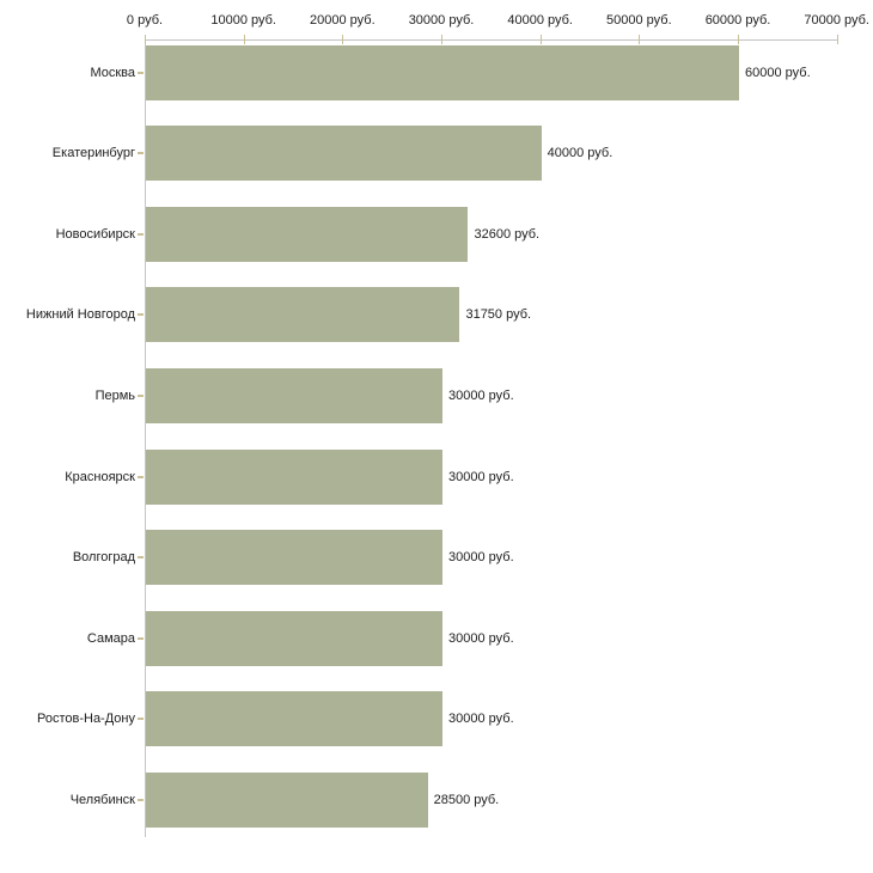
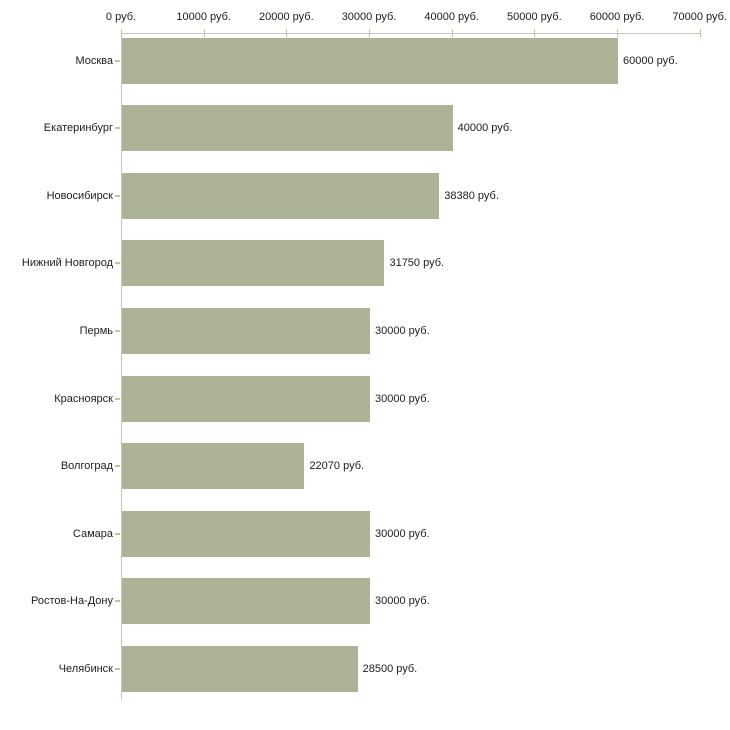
Новосибирск: 32600 -> 38380
Волгоград: 30000 -> 22070
